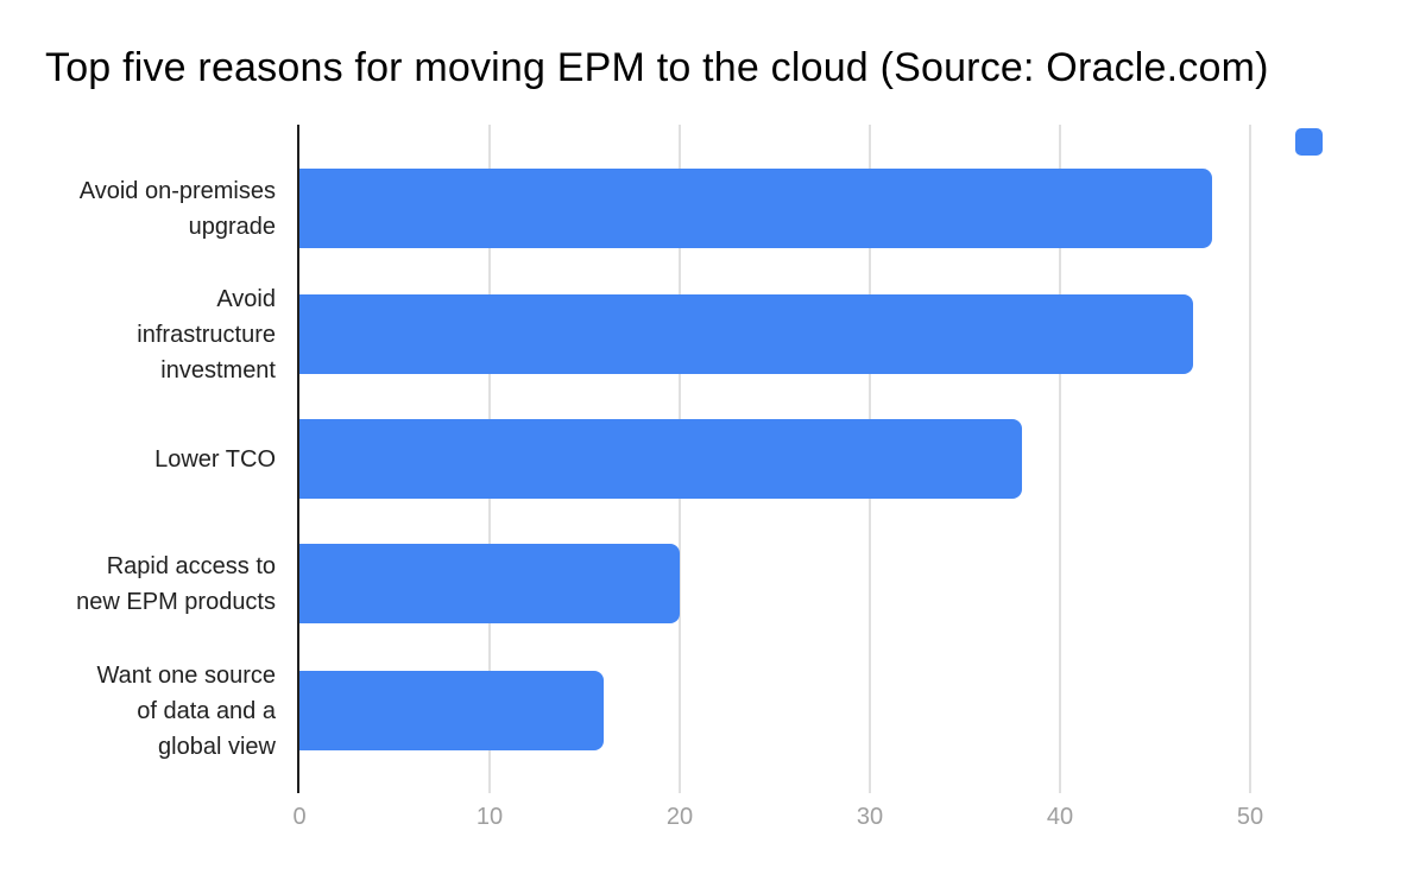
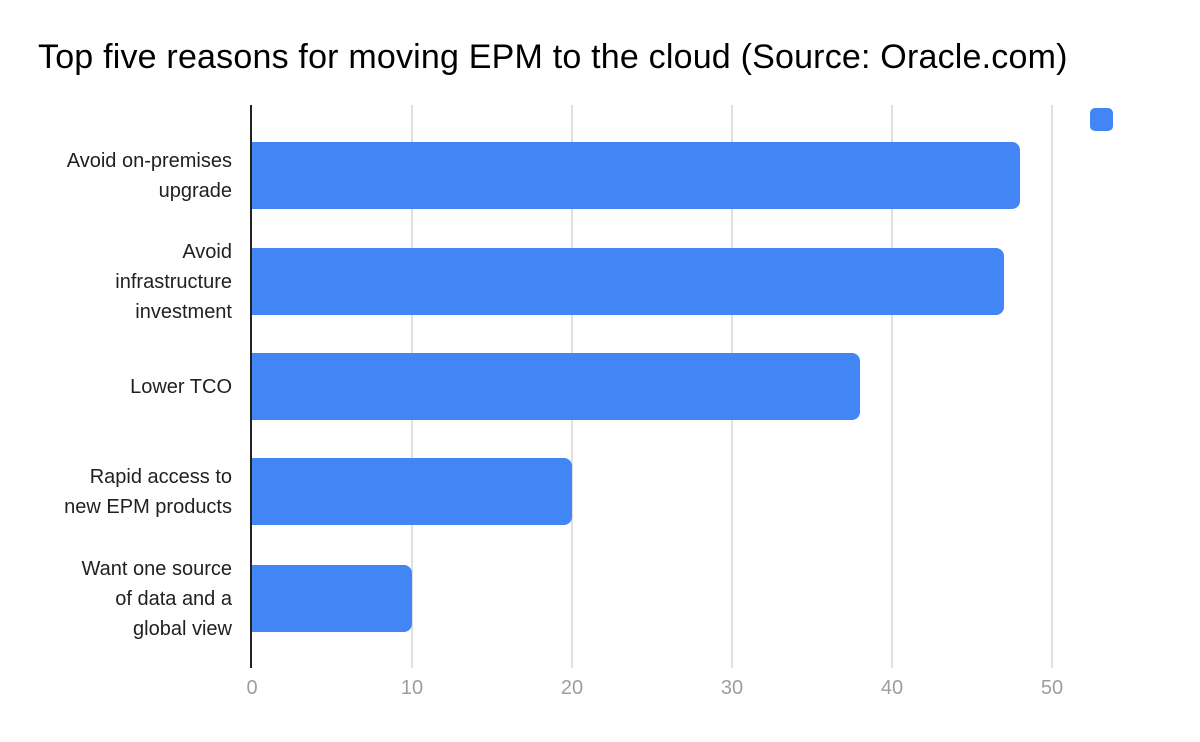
Want one source of data and a global view: 16 -> 10
